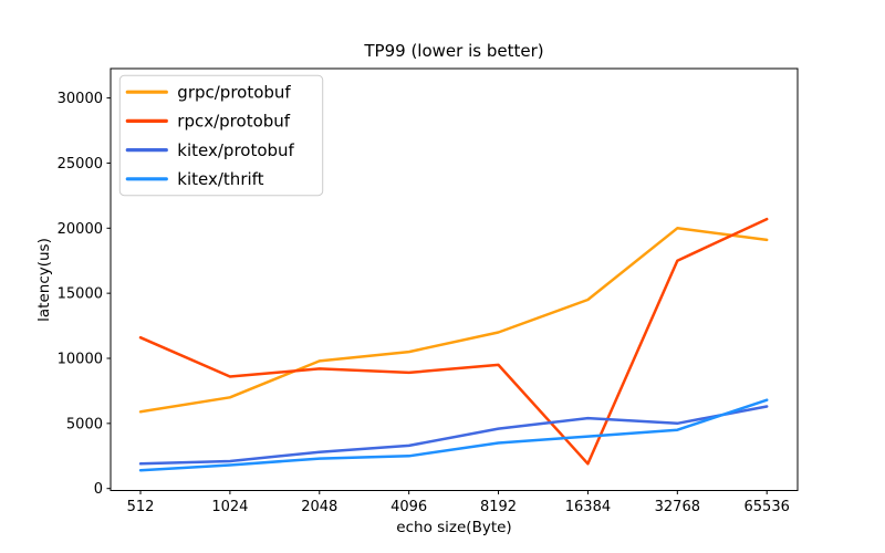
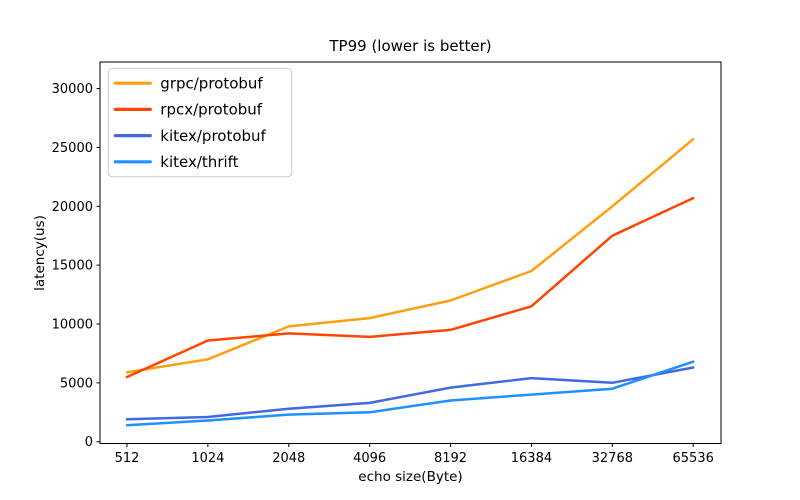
rpcx/protobuf/512: 11600 -> 5500
rpcx/protobuf/16384: 1900 -> 11500
grpc/protobuf/65536: 19100 -> 25700
